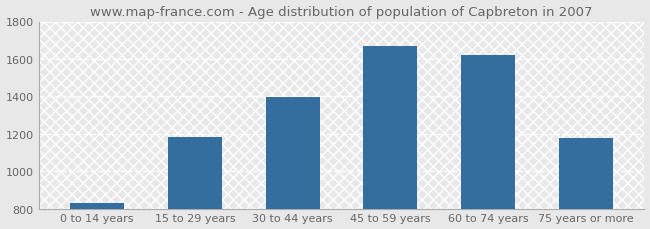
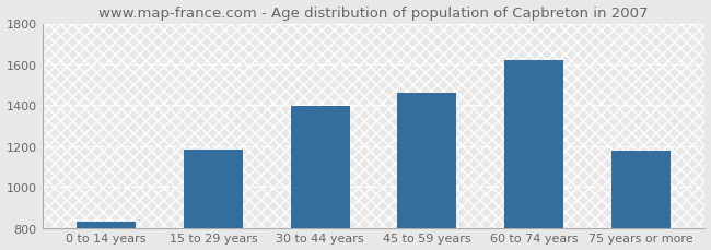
45 to 59 years: 1670 -> 1460
